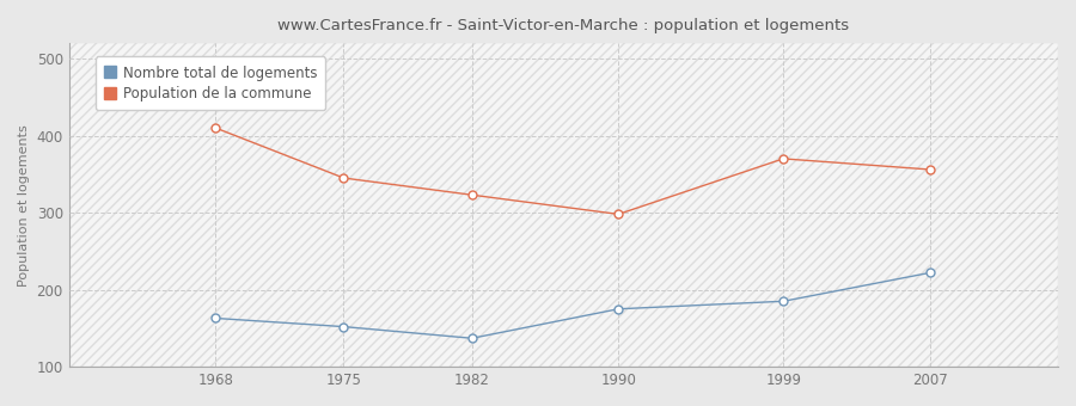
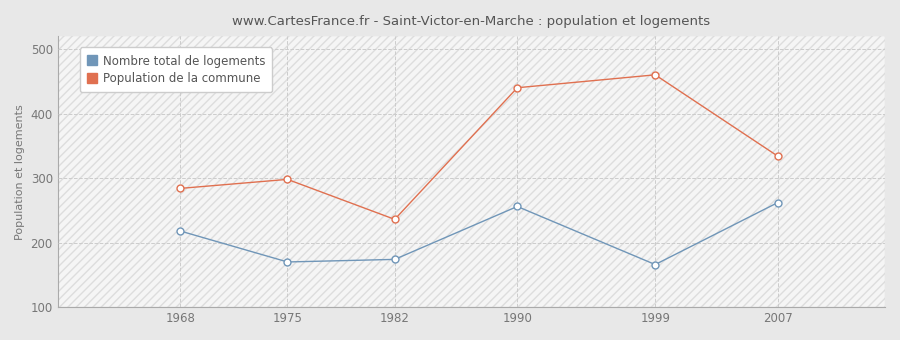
Nombre total de logements/1968: 163 -> 218
Population de la commune/1968: 410 -> 284
Nombre total de logements/1975: 152 -> 170
Population de la commune/1975: 345 -> 298
Nombre total de logements/1982: 137 -> 174
Population de la commune/1982: 323 -> 236
Nombre total de logements/1990: 175 -> 256
Population de la commune/1990: 298 -> 440
Nombre total de logements/1999: 185 -> 166
Population de la commune/1999: 370 -> 460
Nombre total de logements/2007: 222 -> 262
Population de la commune/2007: 356 -> 334
